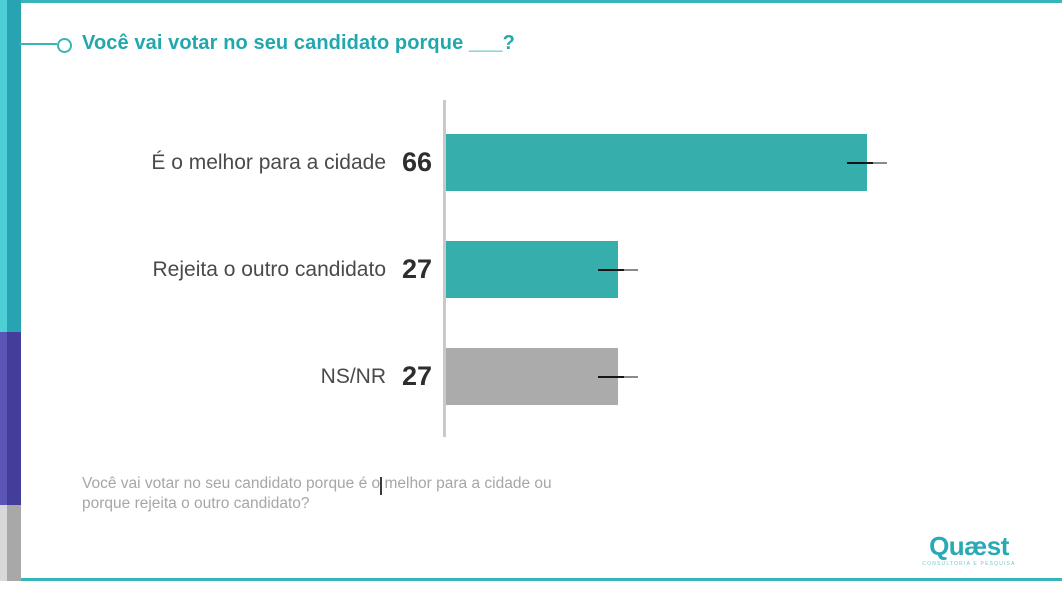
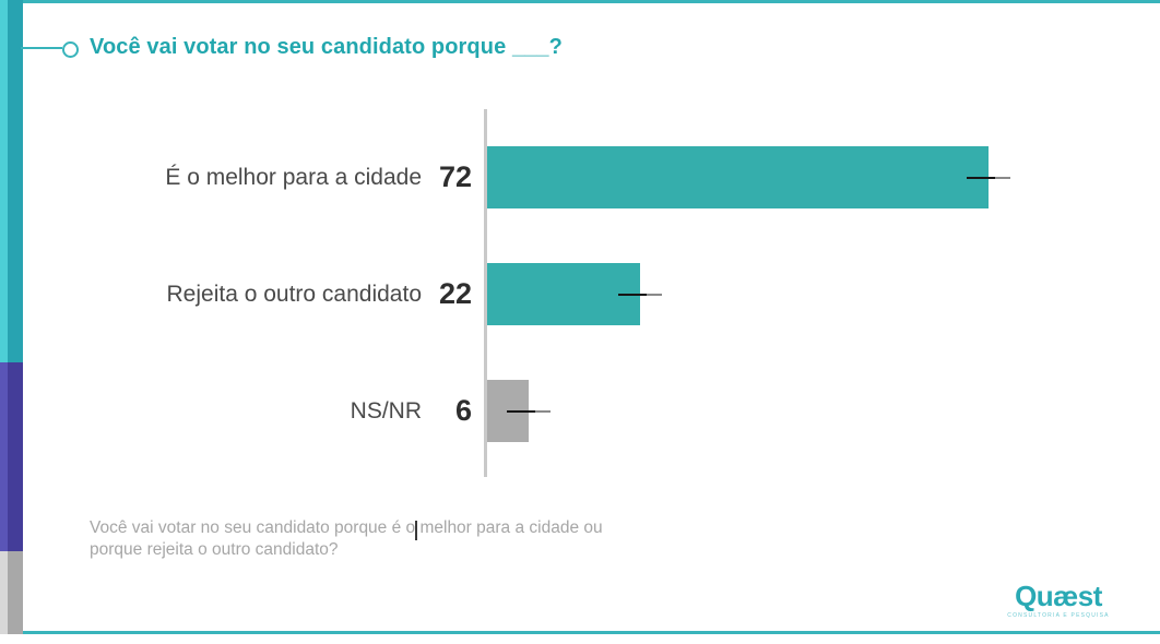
É o melhor para a cidade: 66 -> 72
Rejeita o outro candidato: 27 -> 22
NS/NR: 27 -> 6
